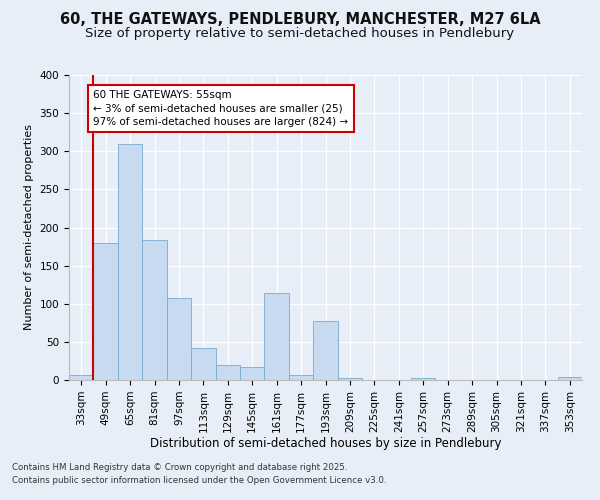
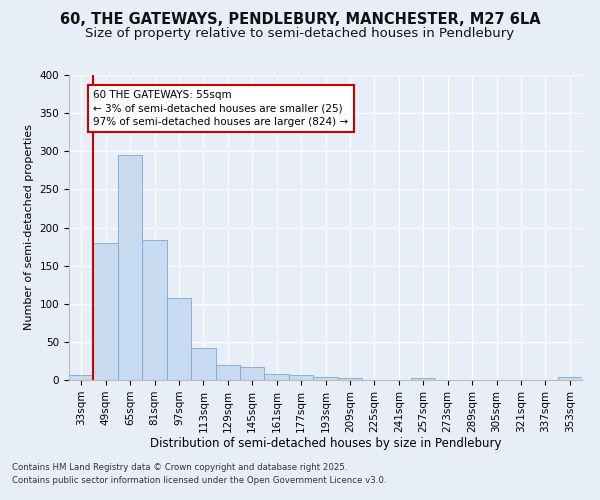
65sqm: 310 -> 295
161sqm: 114 -> 8
193sqm: 78 -> 4
